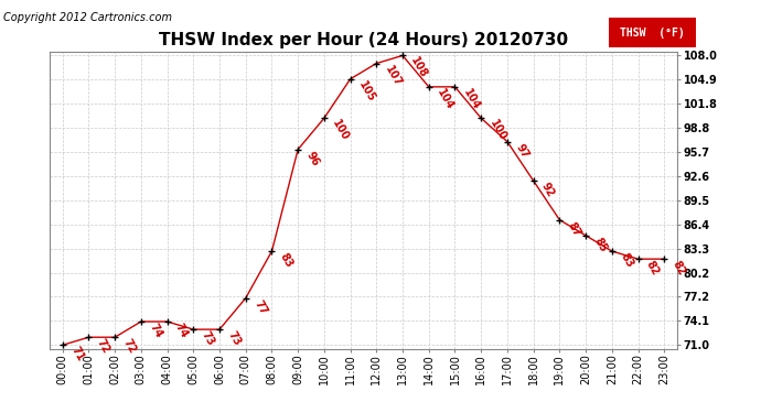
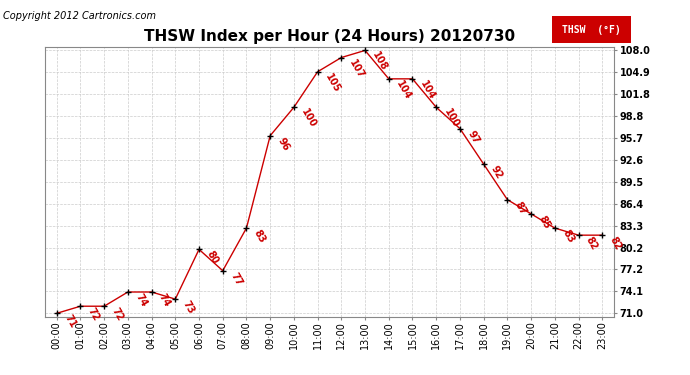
06:00: 73 -> 80
